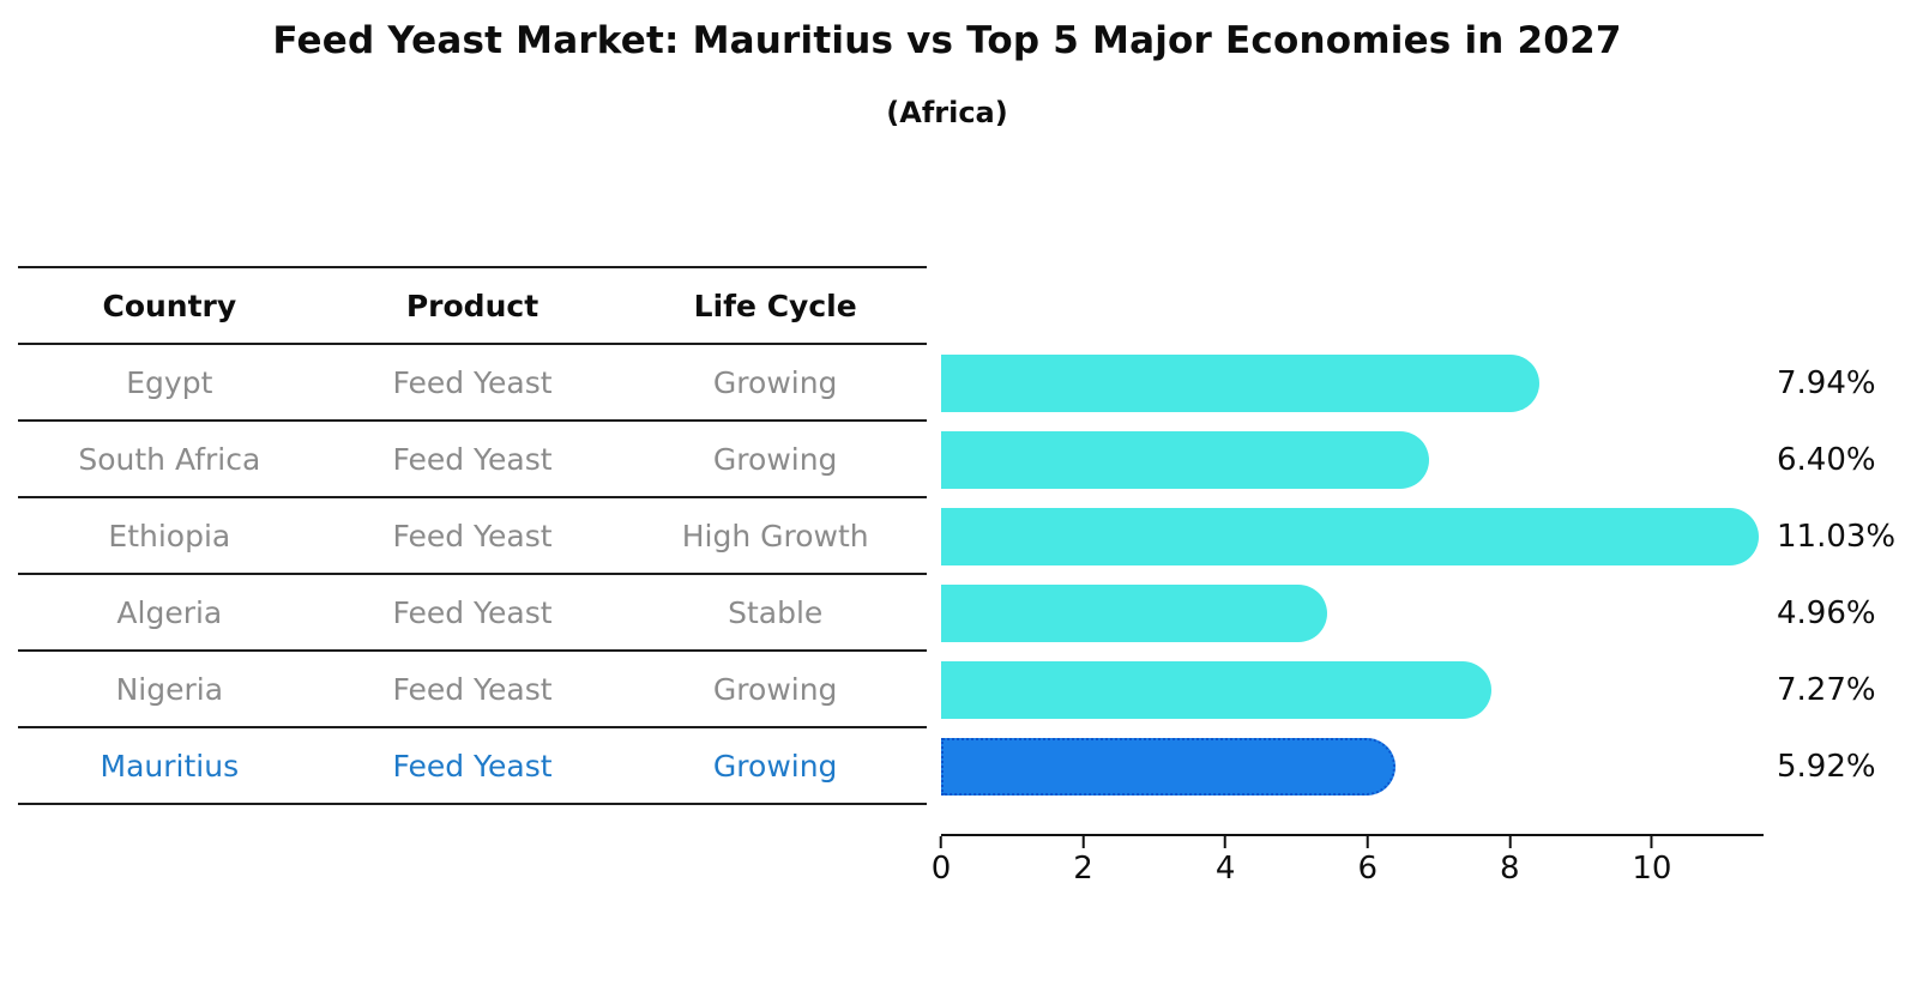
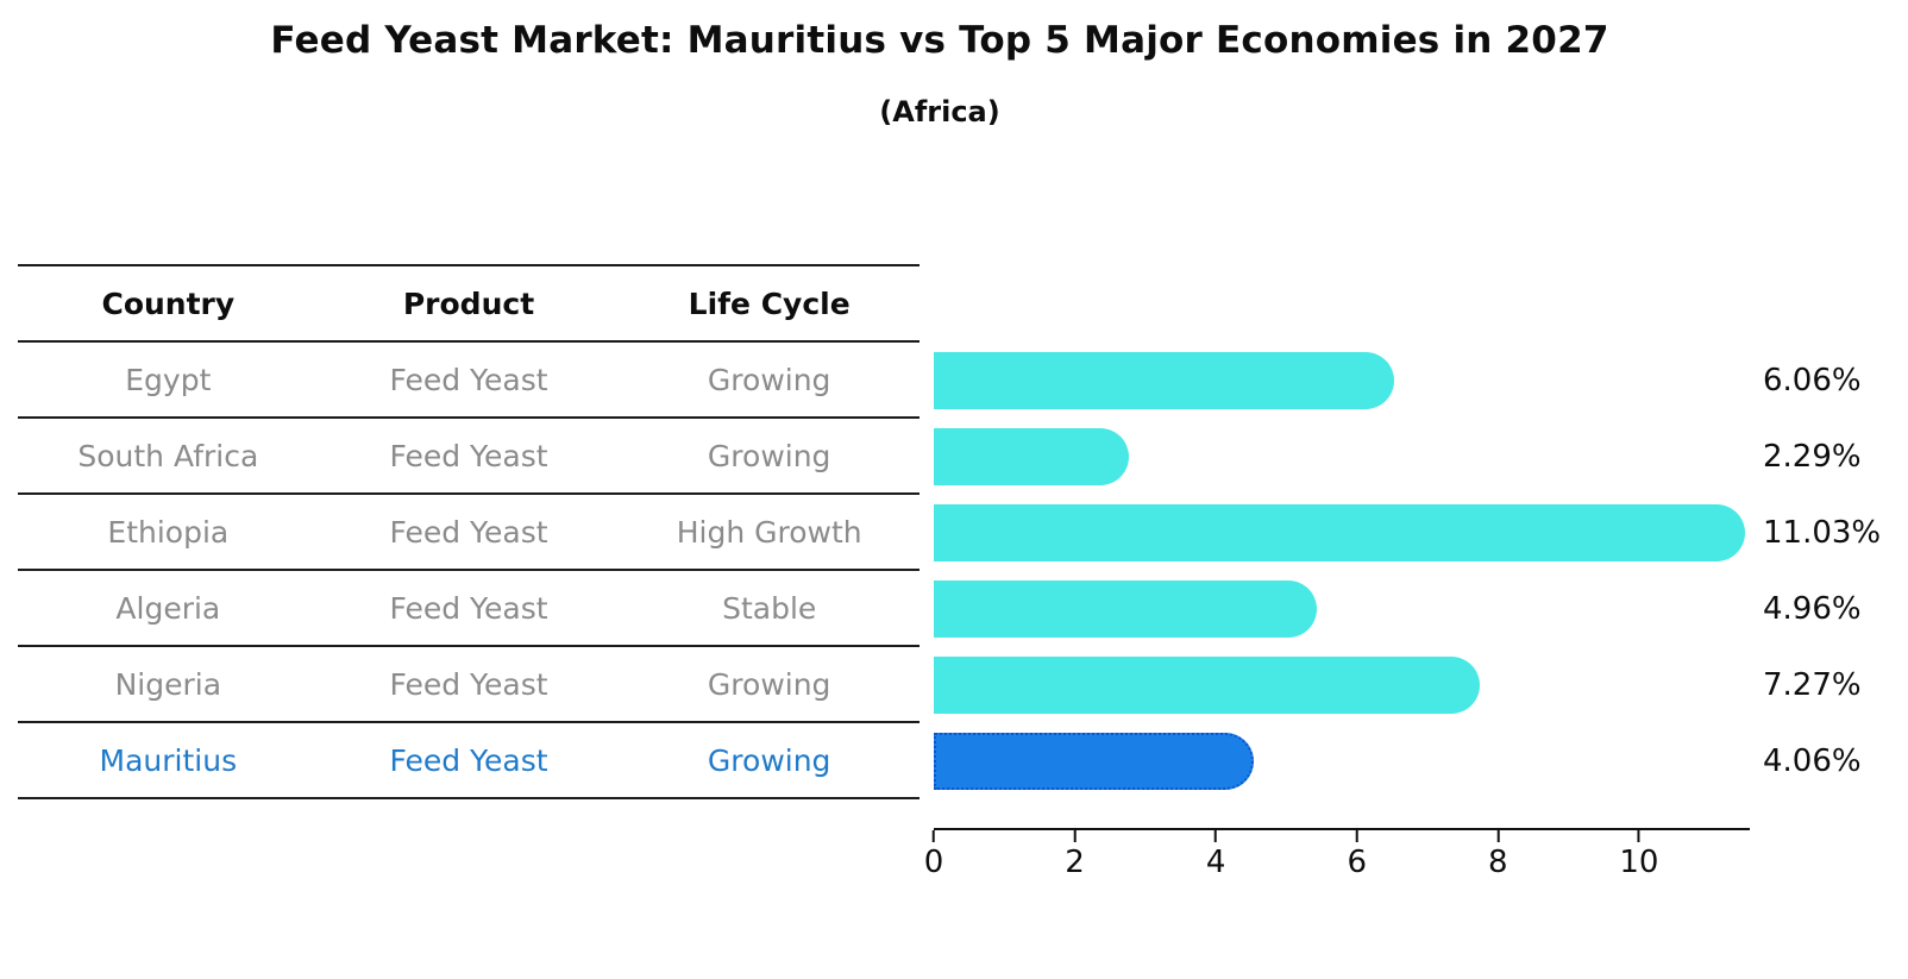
Egypt: 7.94% -> 6.06%
South Africa: 6.40% -> 2.29%
Mauritius: 5.92% -> 4.06%
